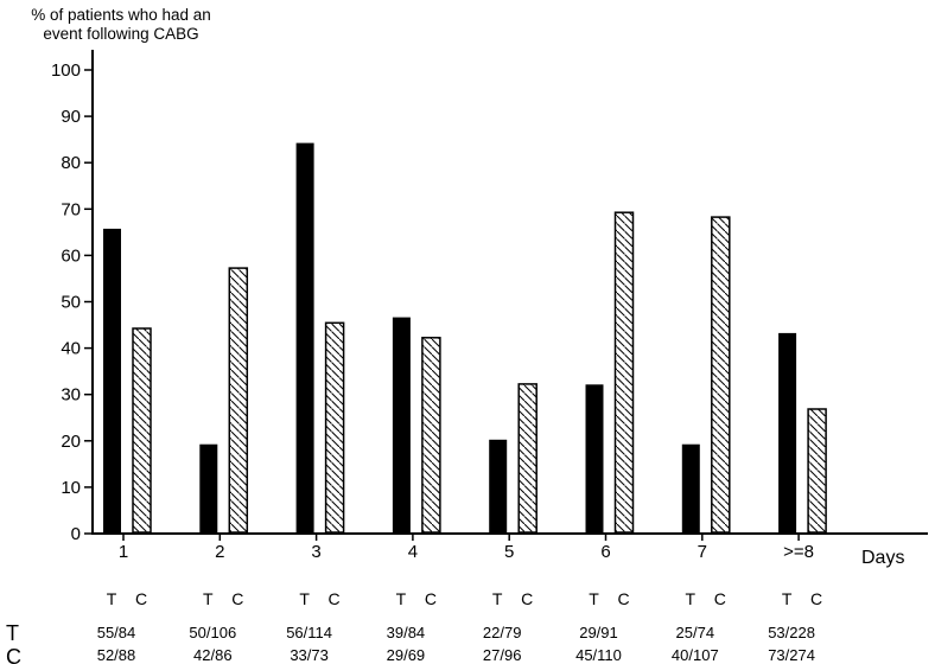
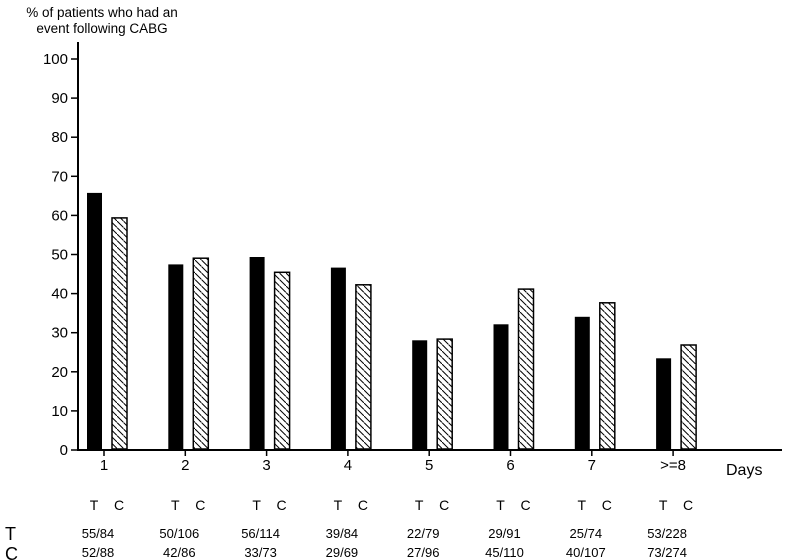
C/1: 44 -> 59
T/2: 19 -> 47
C/2: 57 -> 49
T/3: 84 -> 49
T/5: 20 -> 28
C/5: 32 -> 28
C/6: 69 -> 41
T/7: 19 -> 34
C/7: 68 -> 37
T/>=8: 43 -> 23
